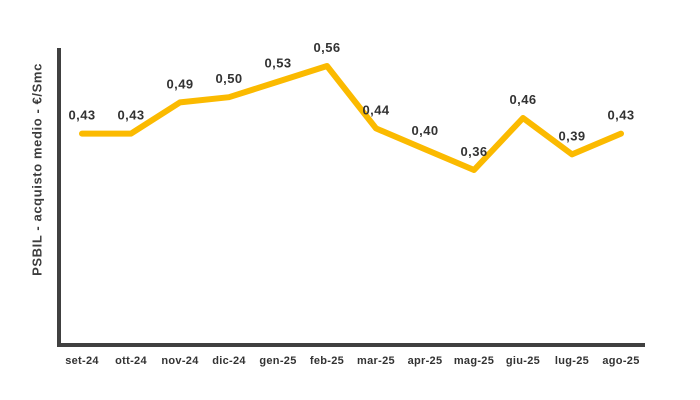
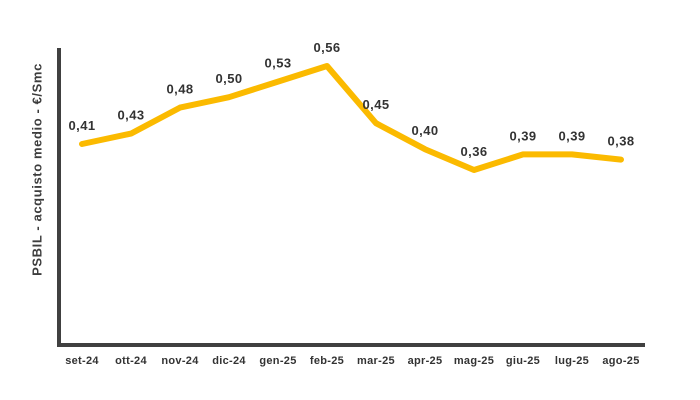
set-24: 0,43 -> 0,41
nov-24: 0,49 -> 0,48
mar-25: 0,44 -> 0,45
giu-25: 0,46 -> 0,39
ago-25: 0,43 -> 0,38
